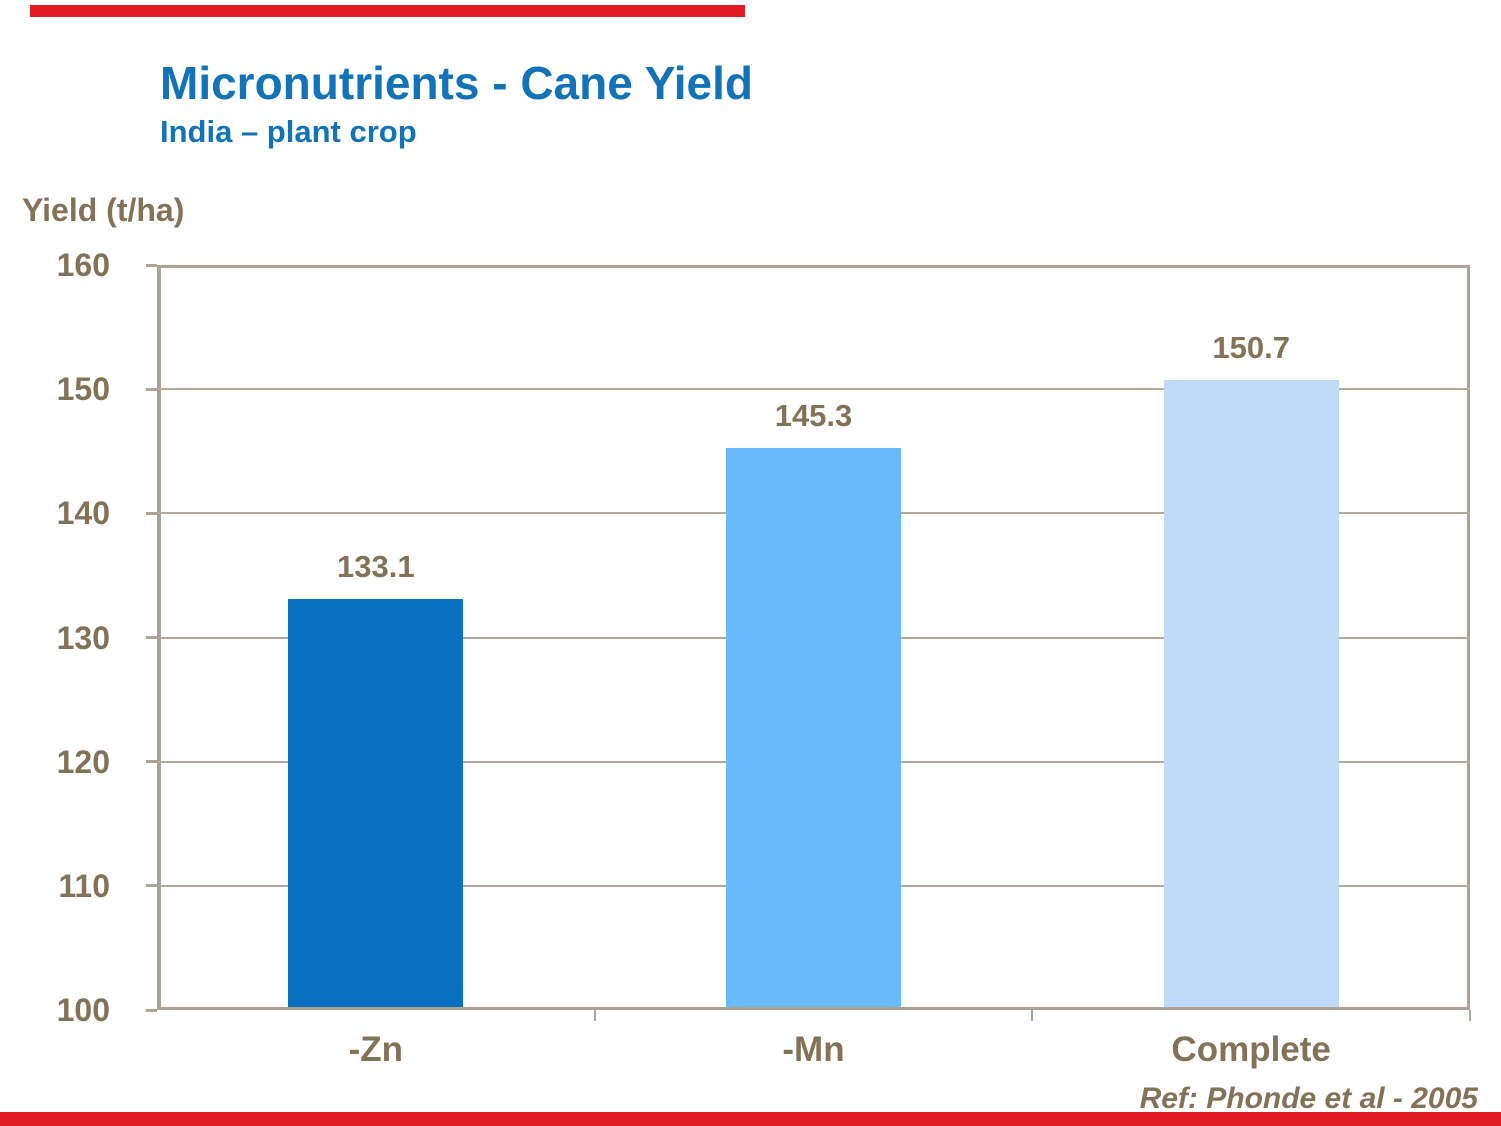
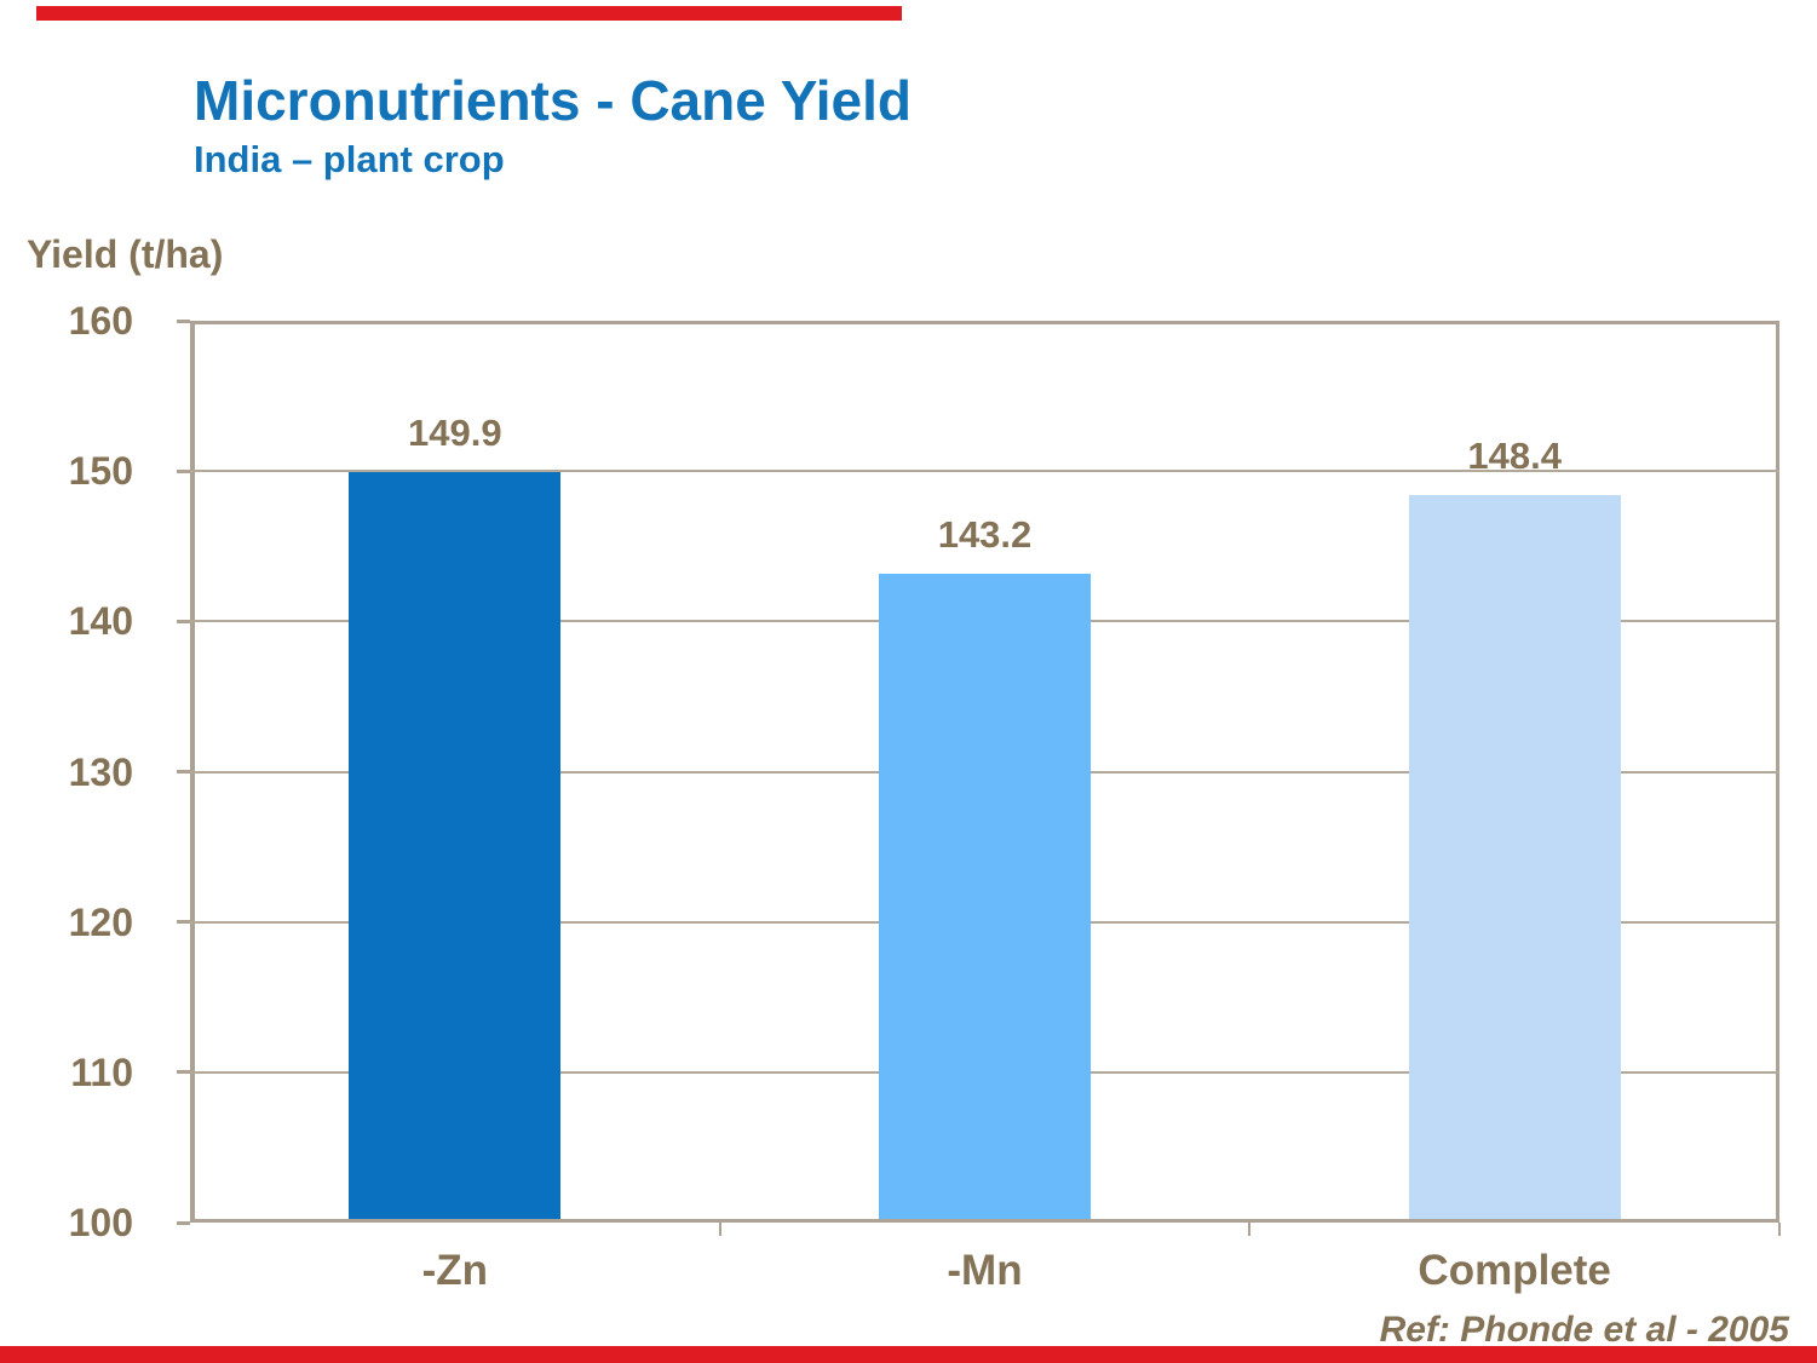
-Zn: 133.1 -> 149.9
-Mn: 145.3 -> 143.2
Complete: 150.7 -> 148.4
